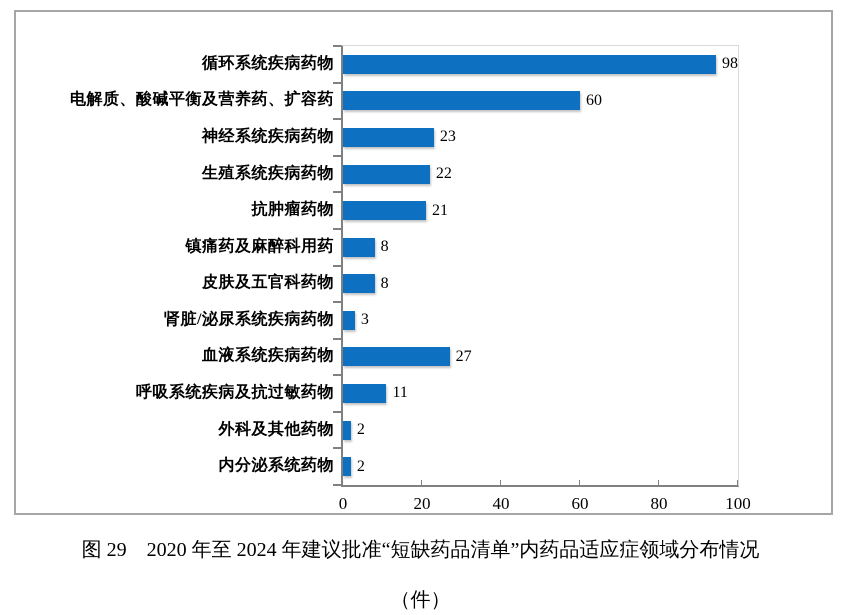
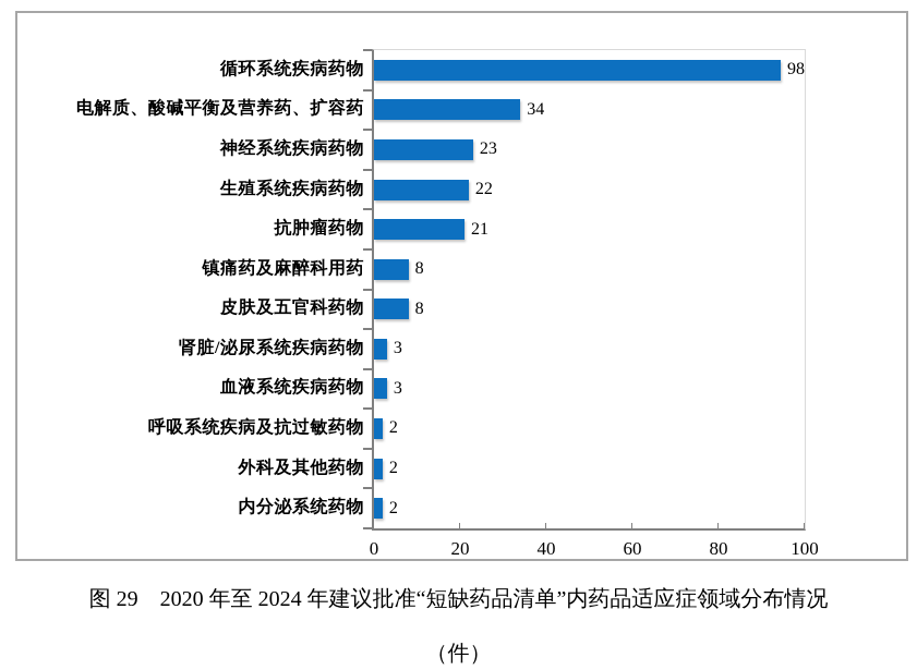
电解质、酸碱平衡及营养药、扩容药: 60 -> 34
血液系统疾病药物: 27 -> 3
呼吸系统疾病及抗过敏药物: 11 -> 2
